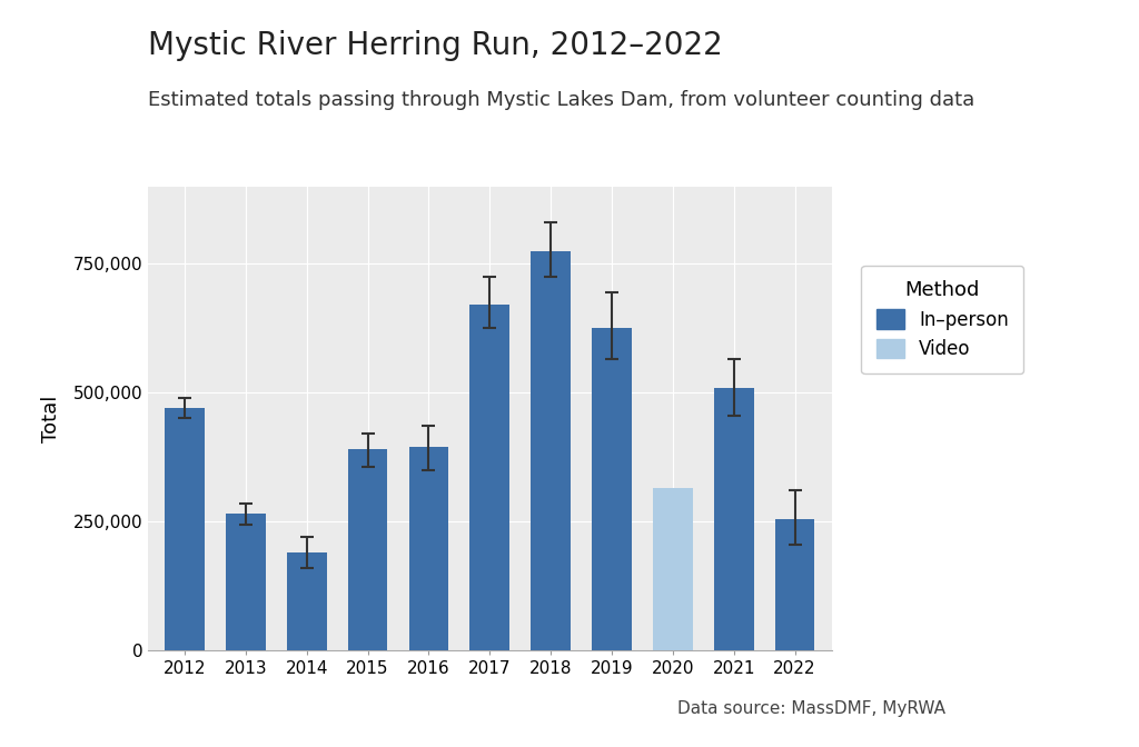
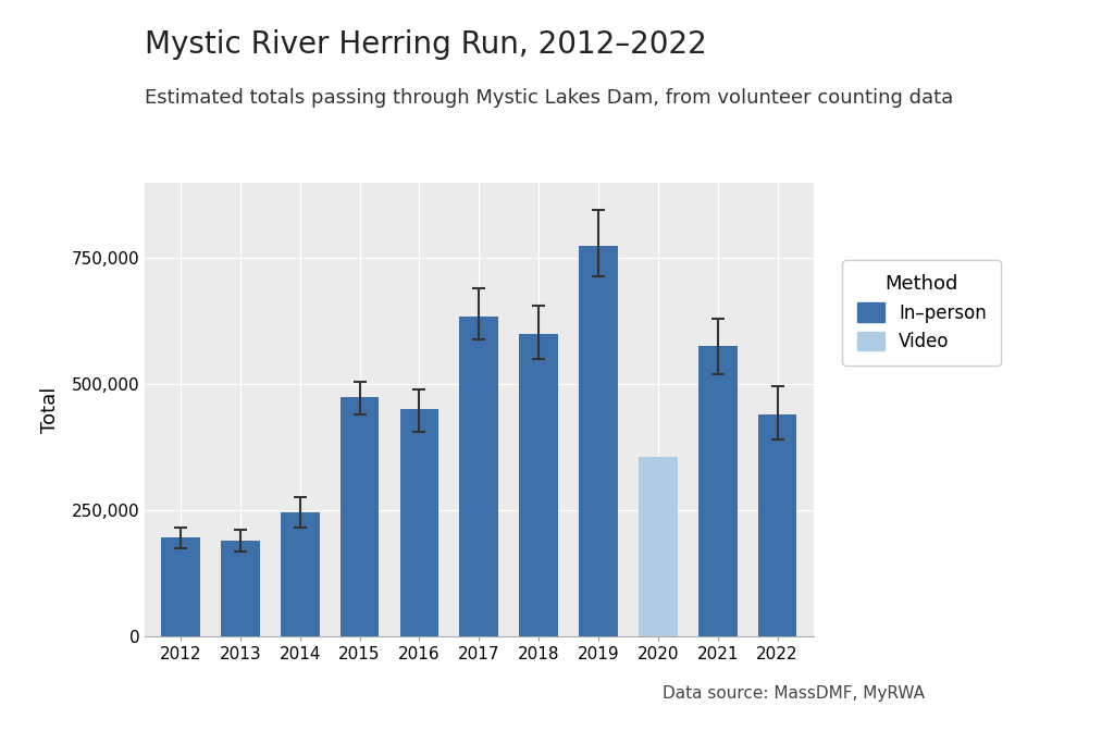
2012: 470,000 -> 195,000
2013: 265,000 -> 190,000
2014: 190,000 -> 245,000
2015: 390,000 -> 475,000
2016: 395,000 -> 450,000
2017: 670,000 -> 635,000
2018: 775,000 -> 600,000
2019: 625,000 -> 775,000
2020: 315,000 -> 355,000
2021: 510,000 -> 575,000
2022: 255,000 -> 440,000
